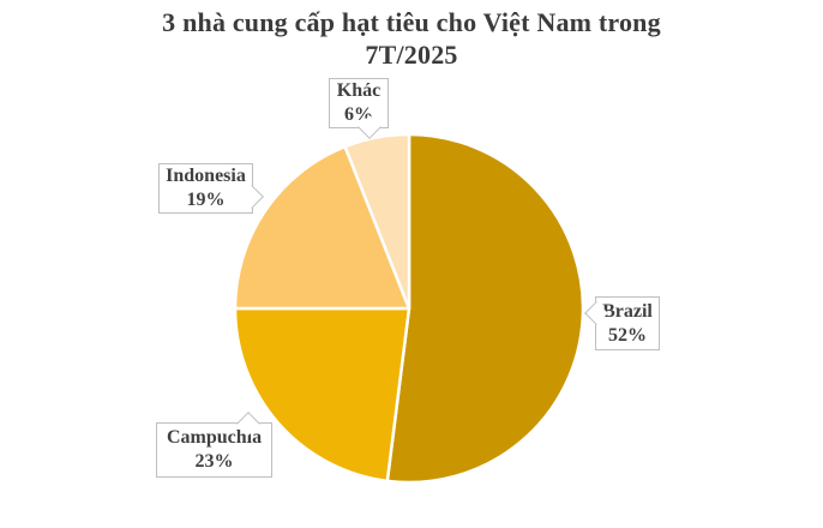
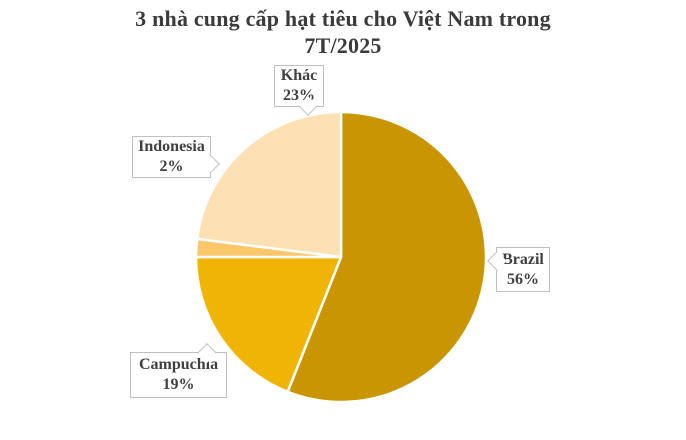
Brazil: 52% -> 56%
Campuchia: 23% -> 19%
Indonesia: 19% -> 2%
Khác: 6% -> 23%
